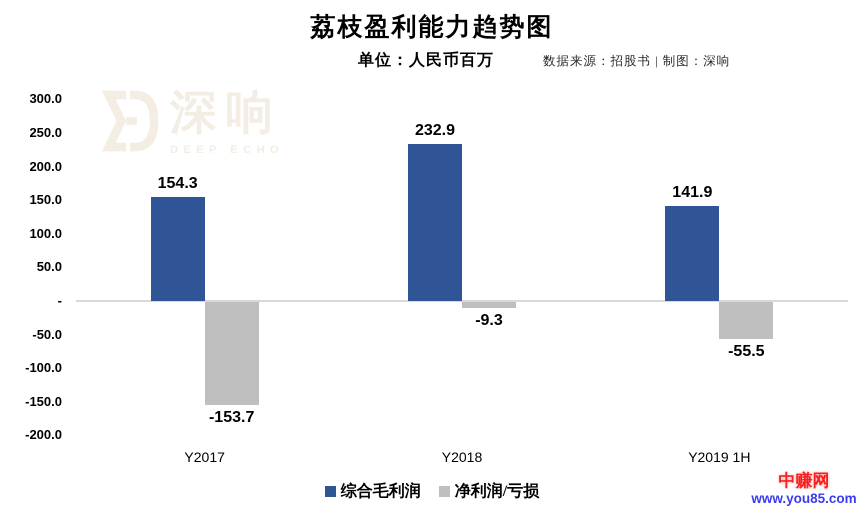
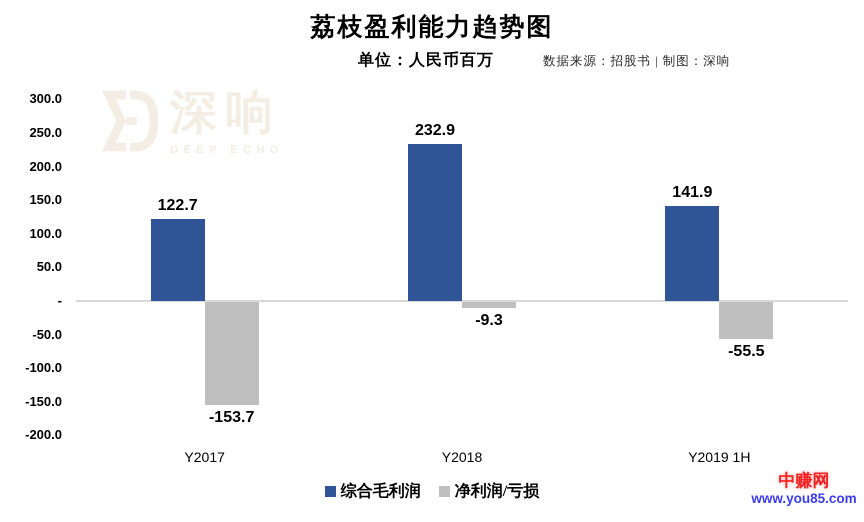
综合毛利润/Y2017: 154.3 -> 122.7
